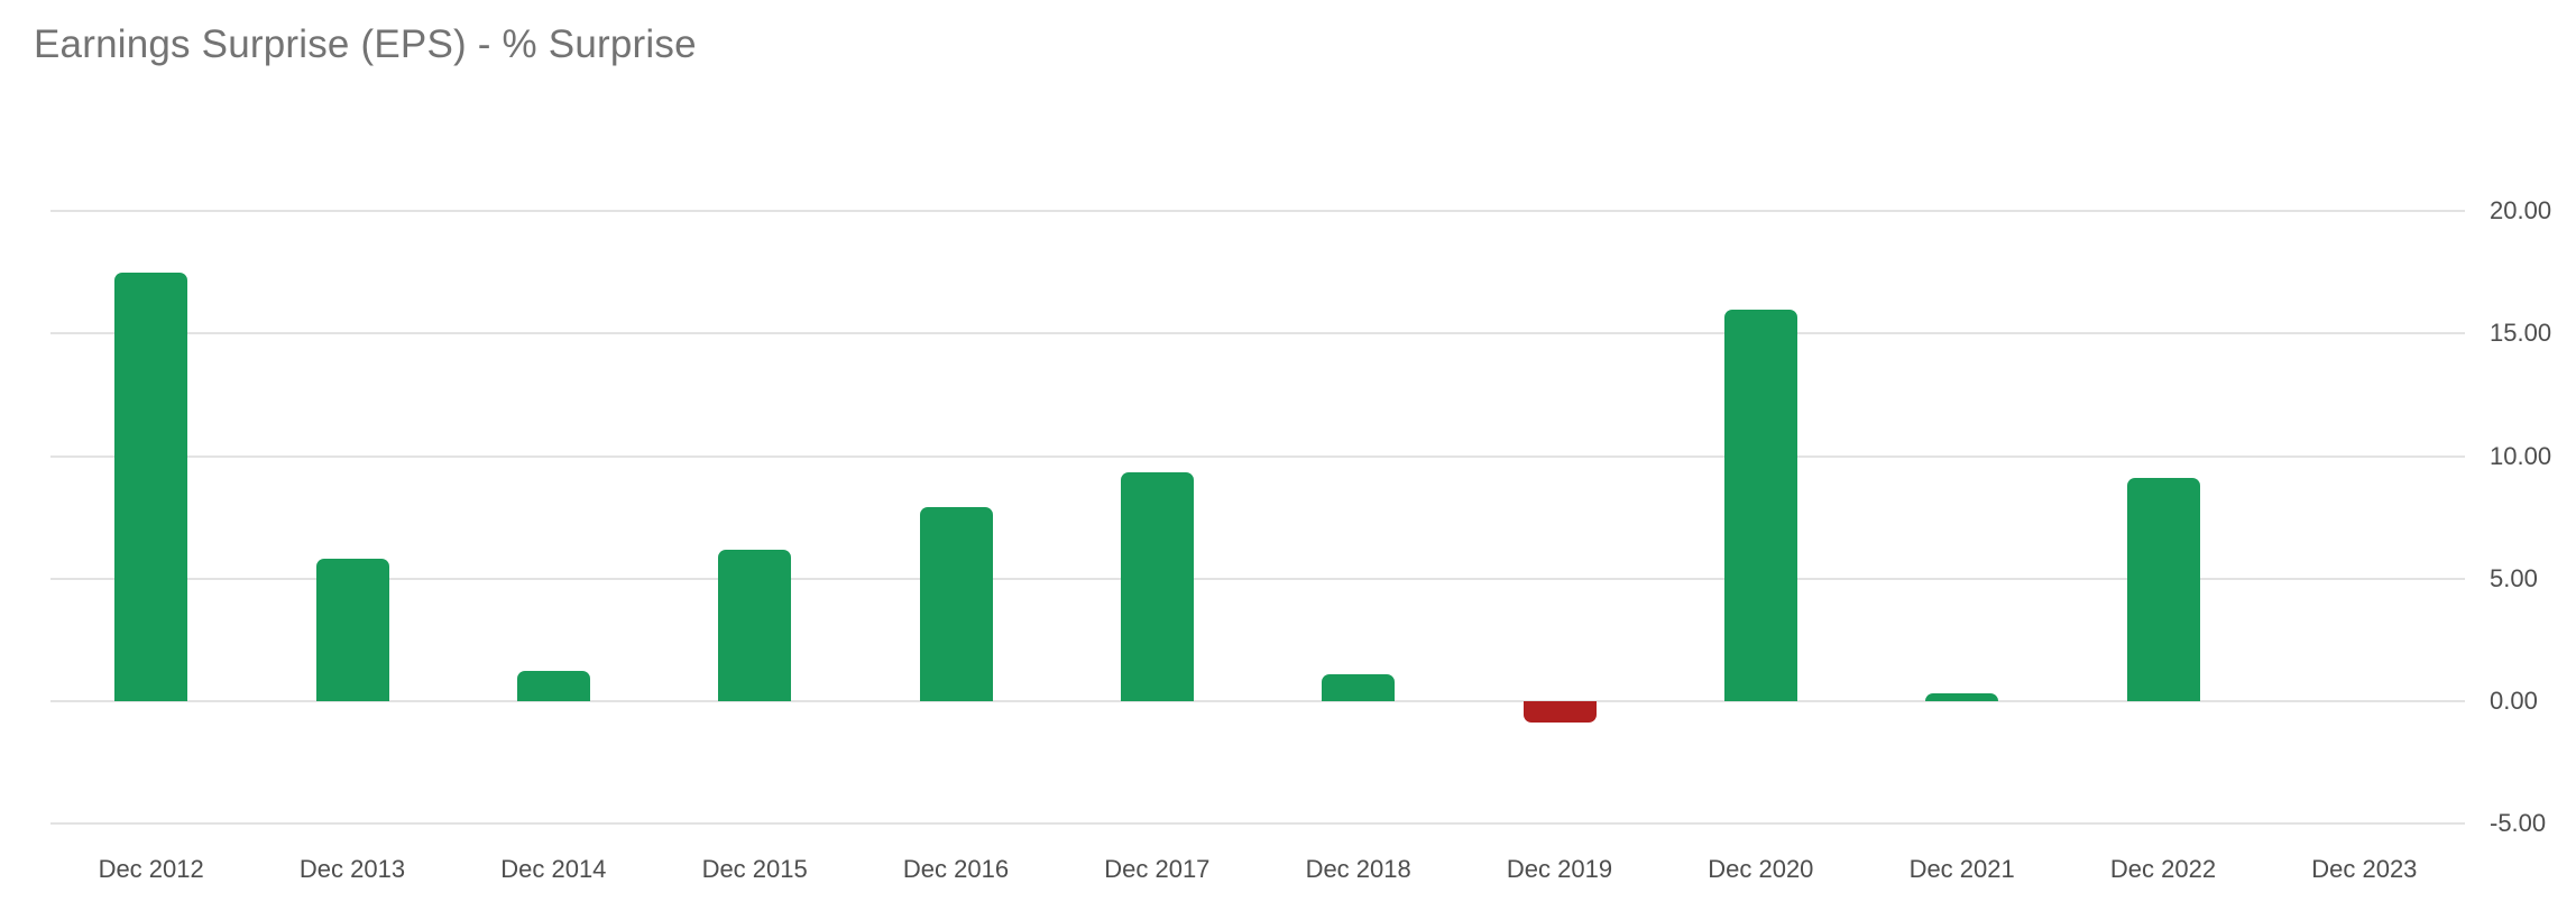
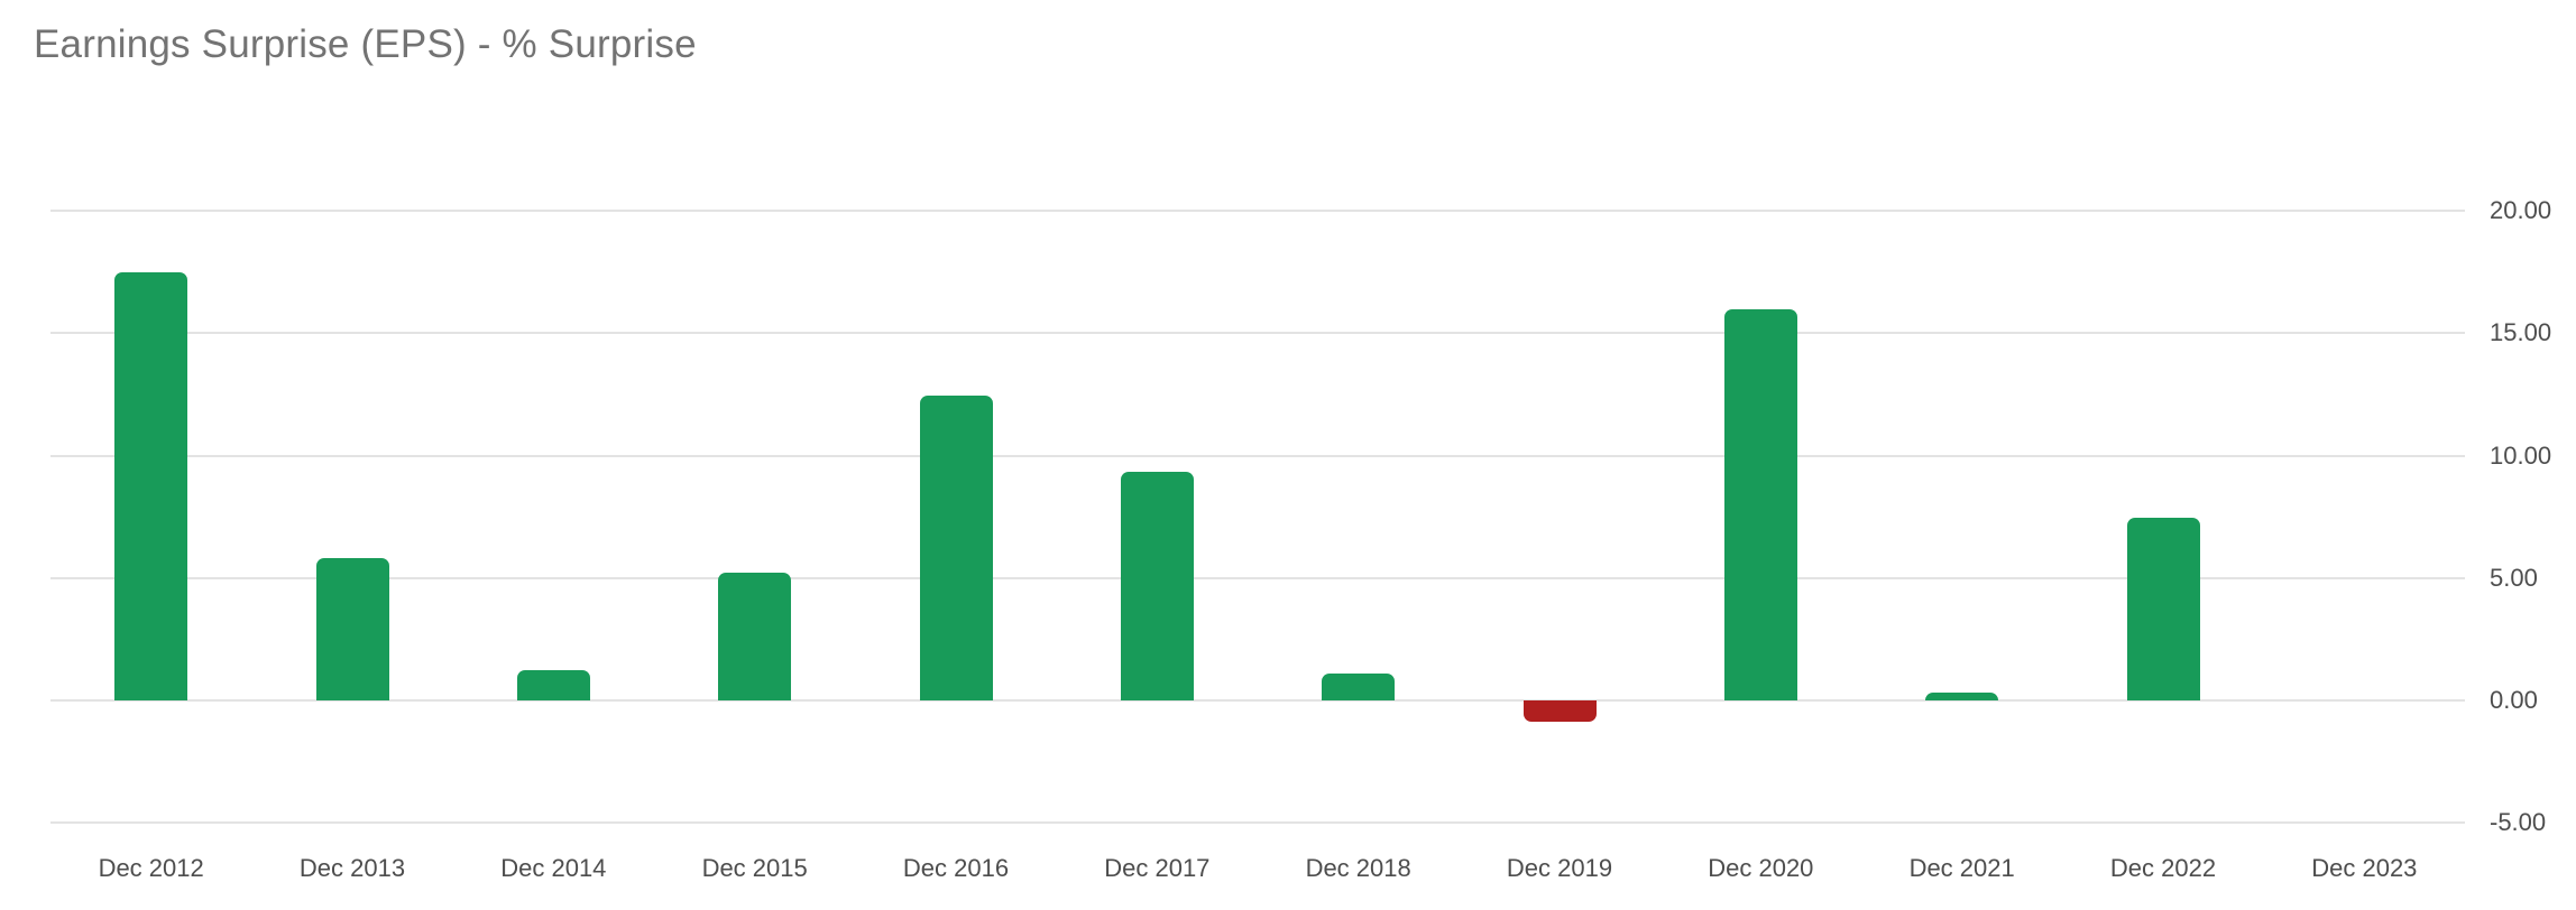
Dec 2015: 6.2 -> 5.2
Dec 2016: 7.9 -> 12.4
Dec 2022: 9.1 -> 7.5
